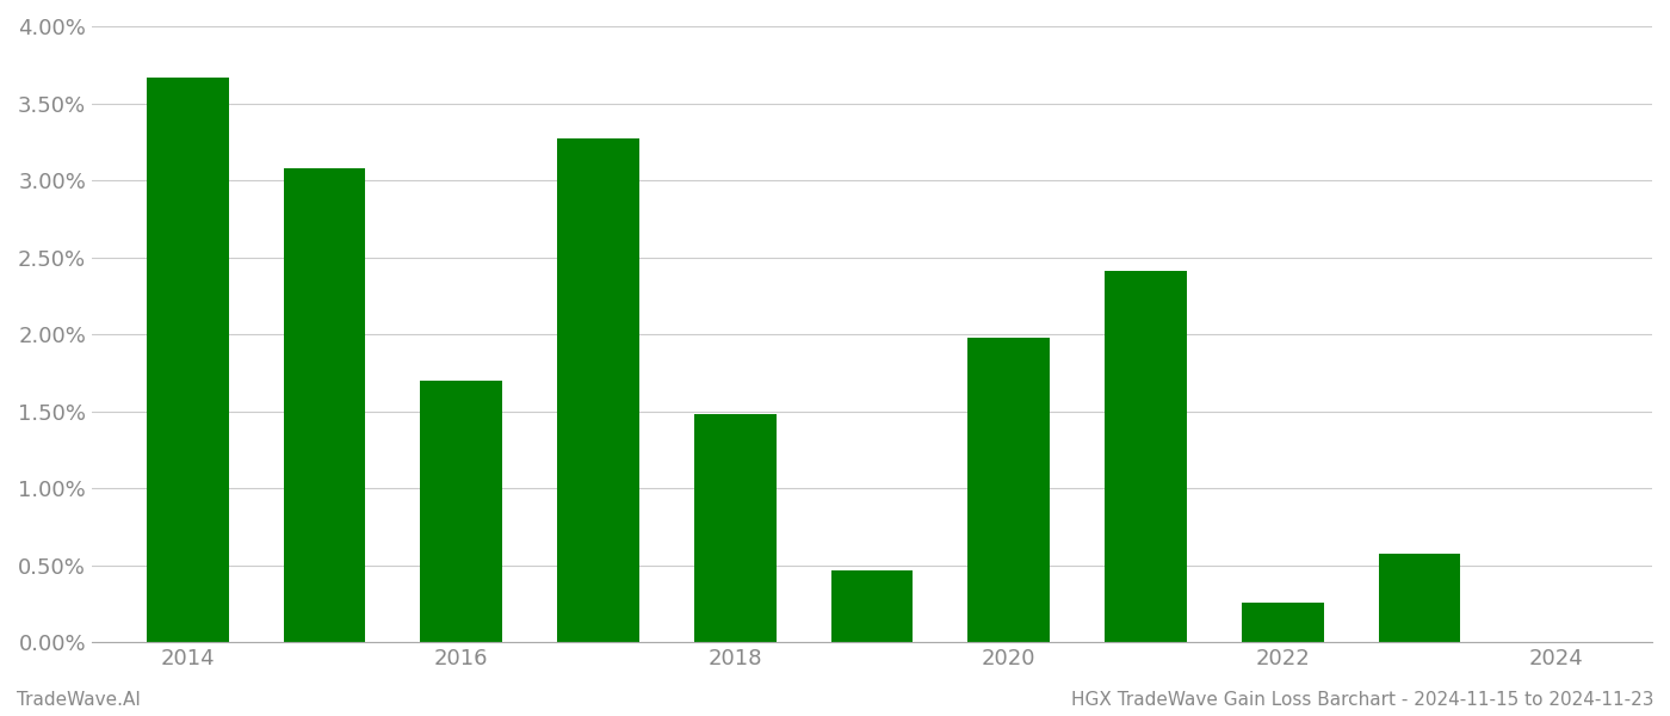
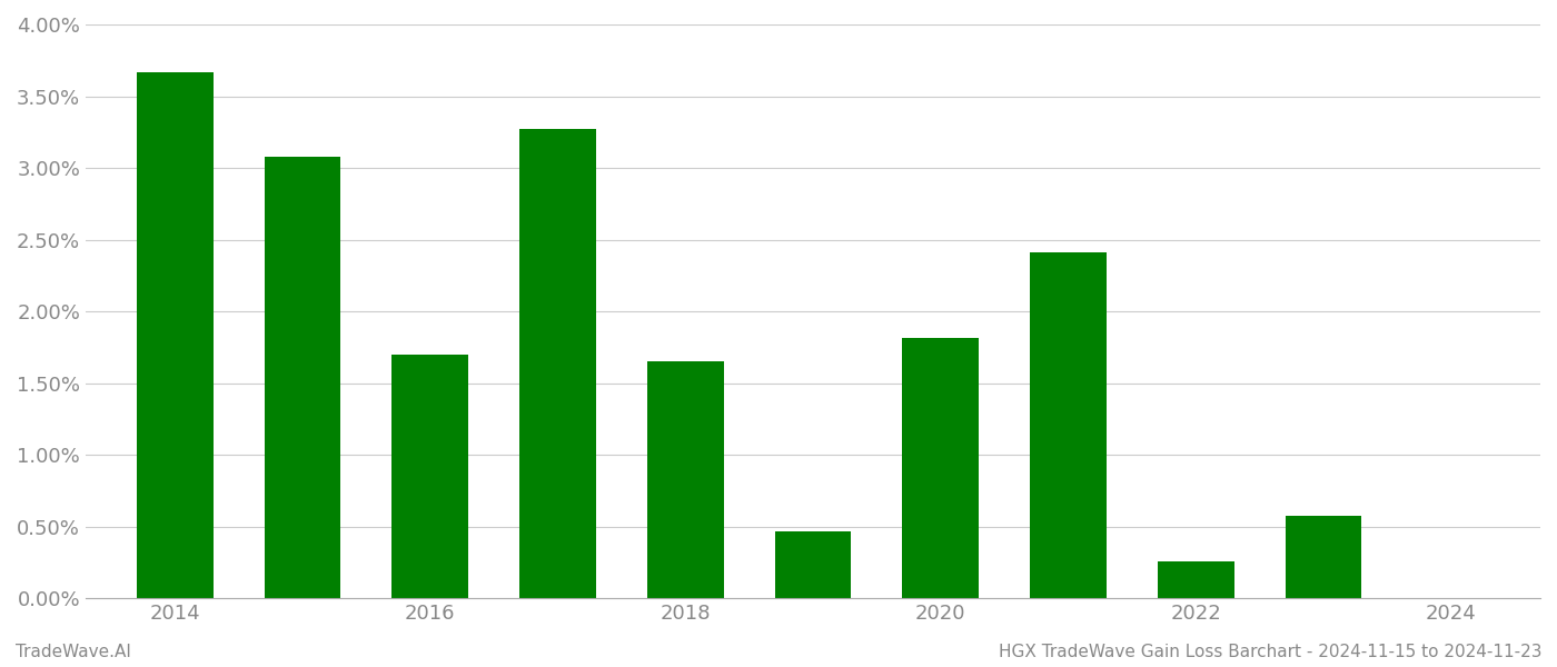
2018: 1.48% -> 1.65%
2020: 1.98% -> 1.81%
